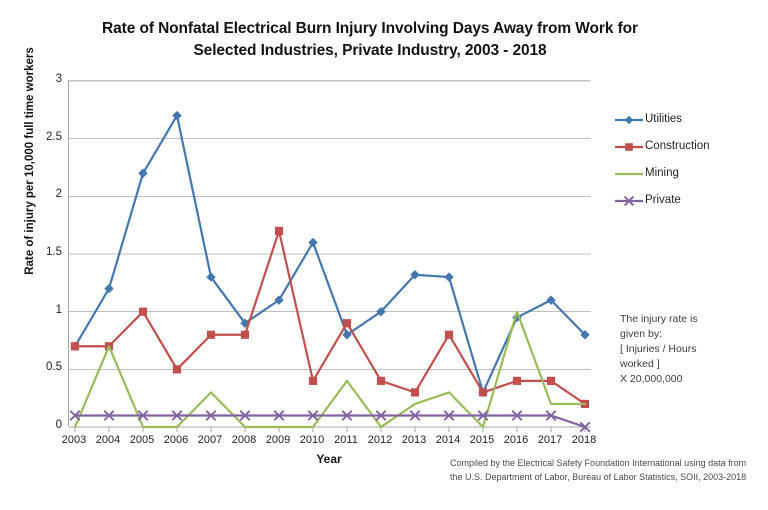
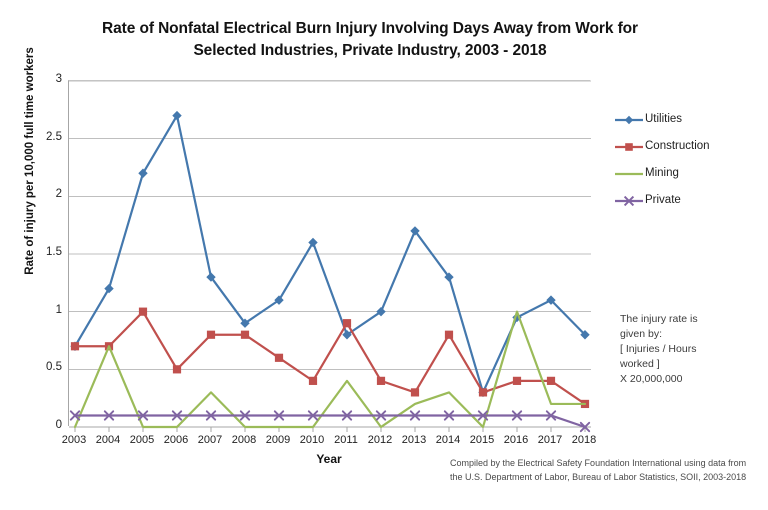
Construction/2009: 1.7 -> 0.6
Utilities/2013: 1.32 -> 1.70
